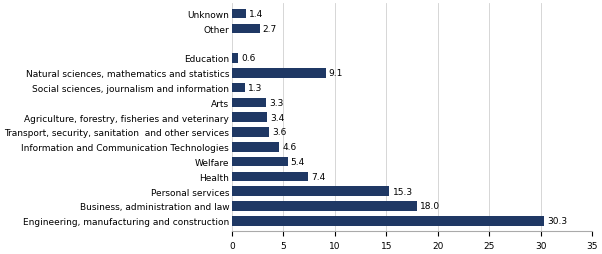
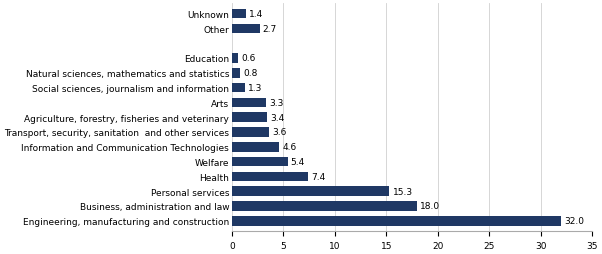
Natural sciences, mathematics and statistics: 9.1 -> 0.8
Engineering, manufacturing and construction: 30.3 -> 32.0
